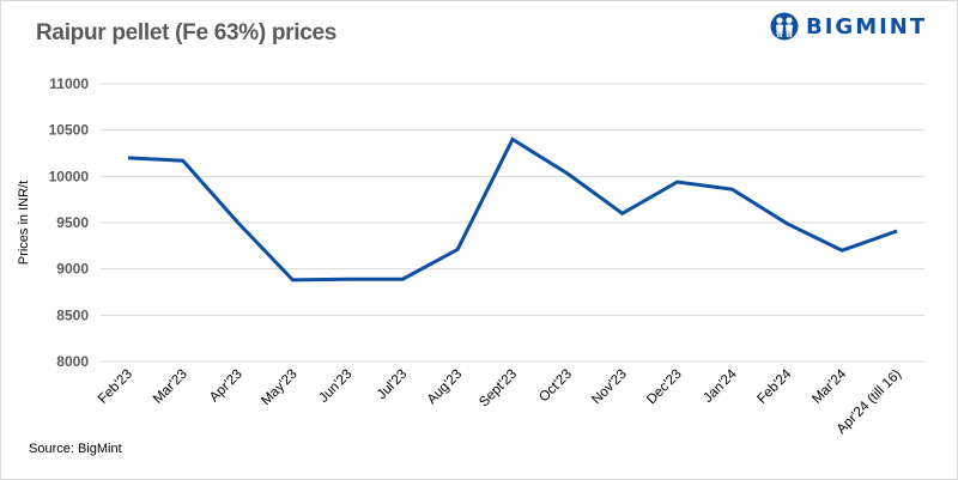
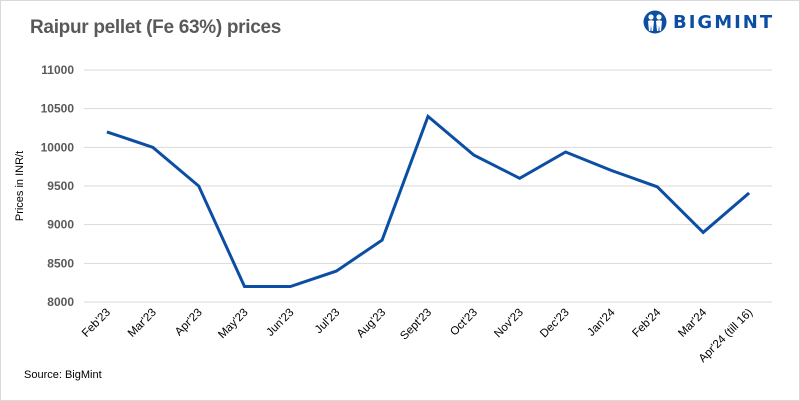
Mar'23: 10200 -> 10000
May'23: 8900 -> 8200
Jun'23: 8900 -> 8200
Jul'23: 8900 -> 8400
Aug'23: 9200 -> 8800
Oct'23: 10000 -> 9900
Jan'24: 9900 -> 9700
Mar'24: 9200 -> 8900
